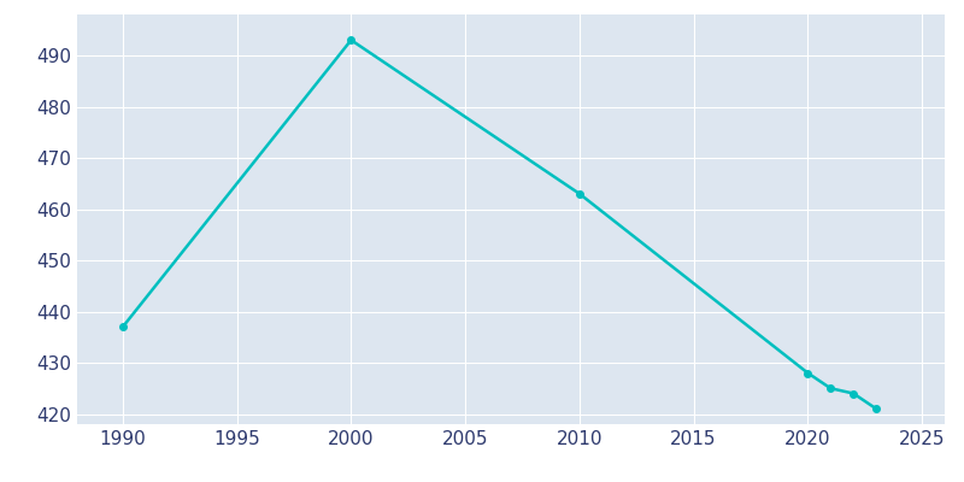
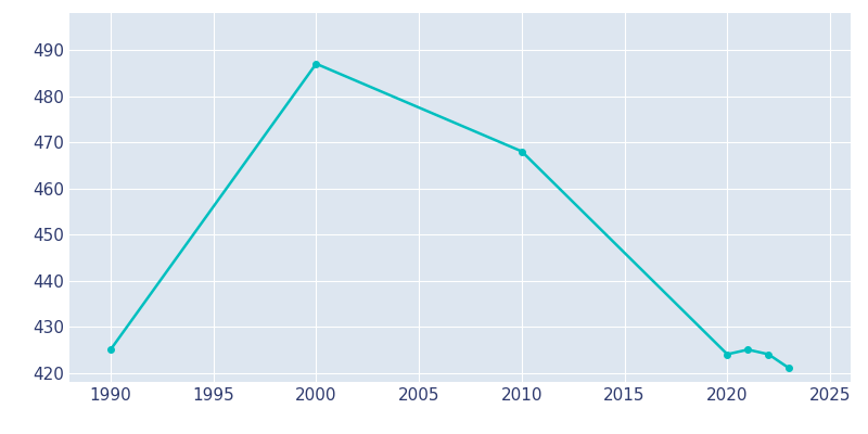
1990: 437 -> 425
2000: 493 -> 487
2010: 463 -> 468
2020: 428 -> 424
